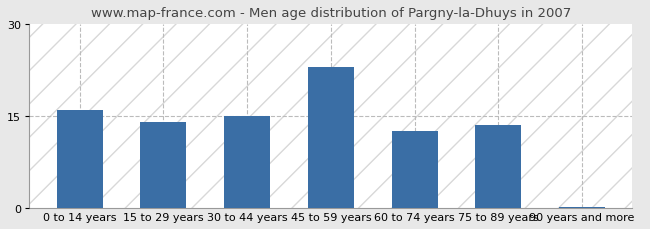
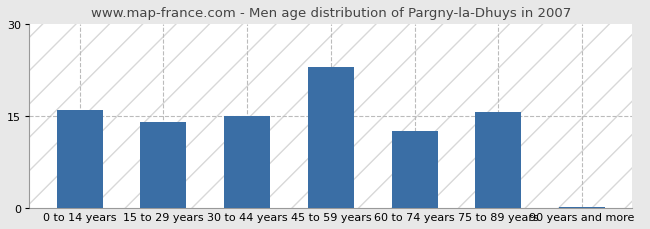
75 to 89 years: 13.5 -> 15.6
